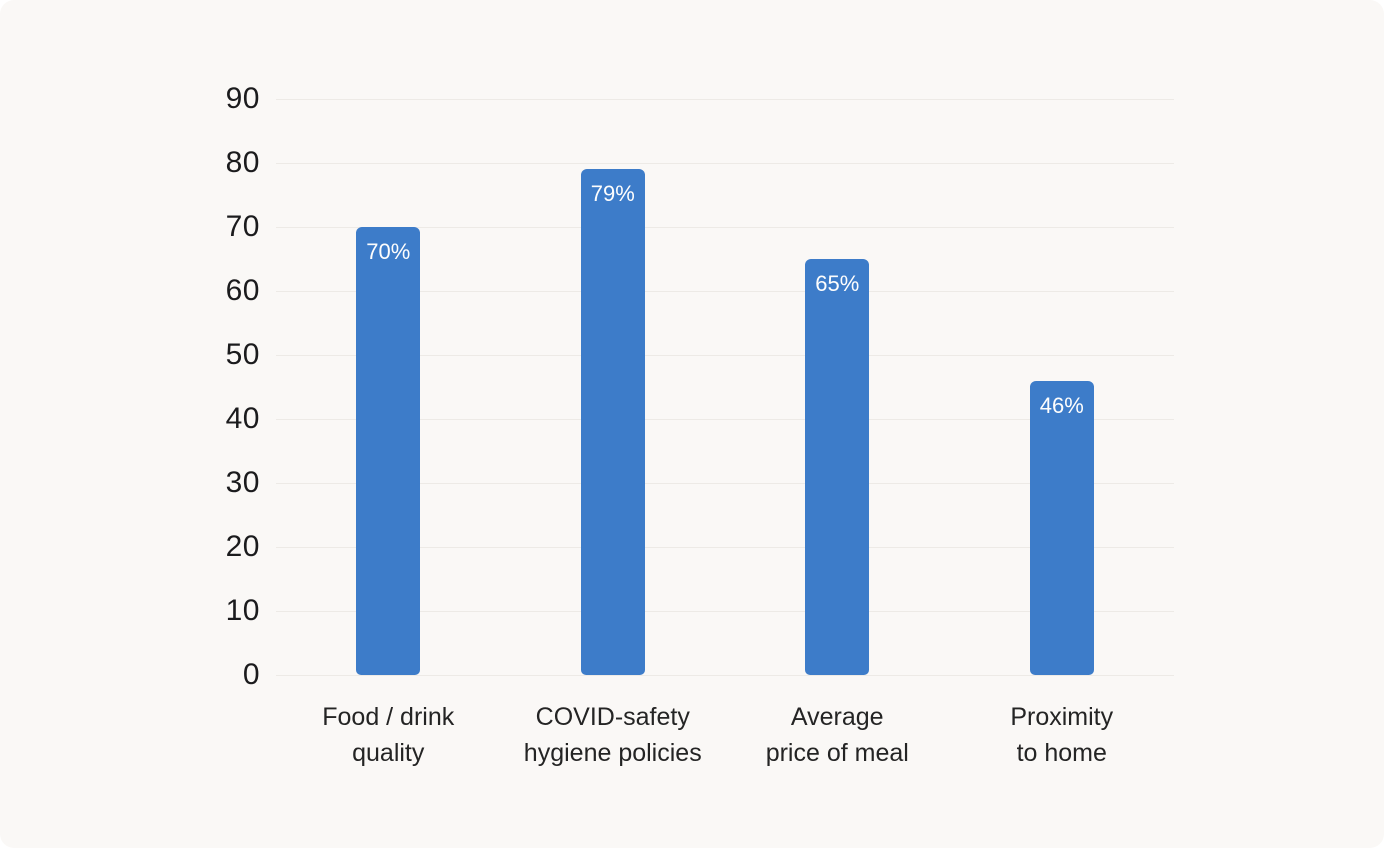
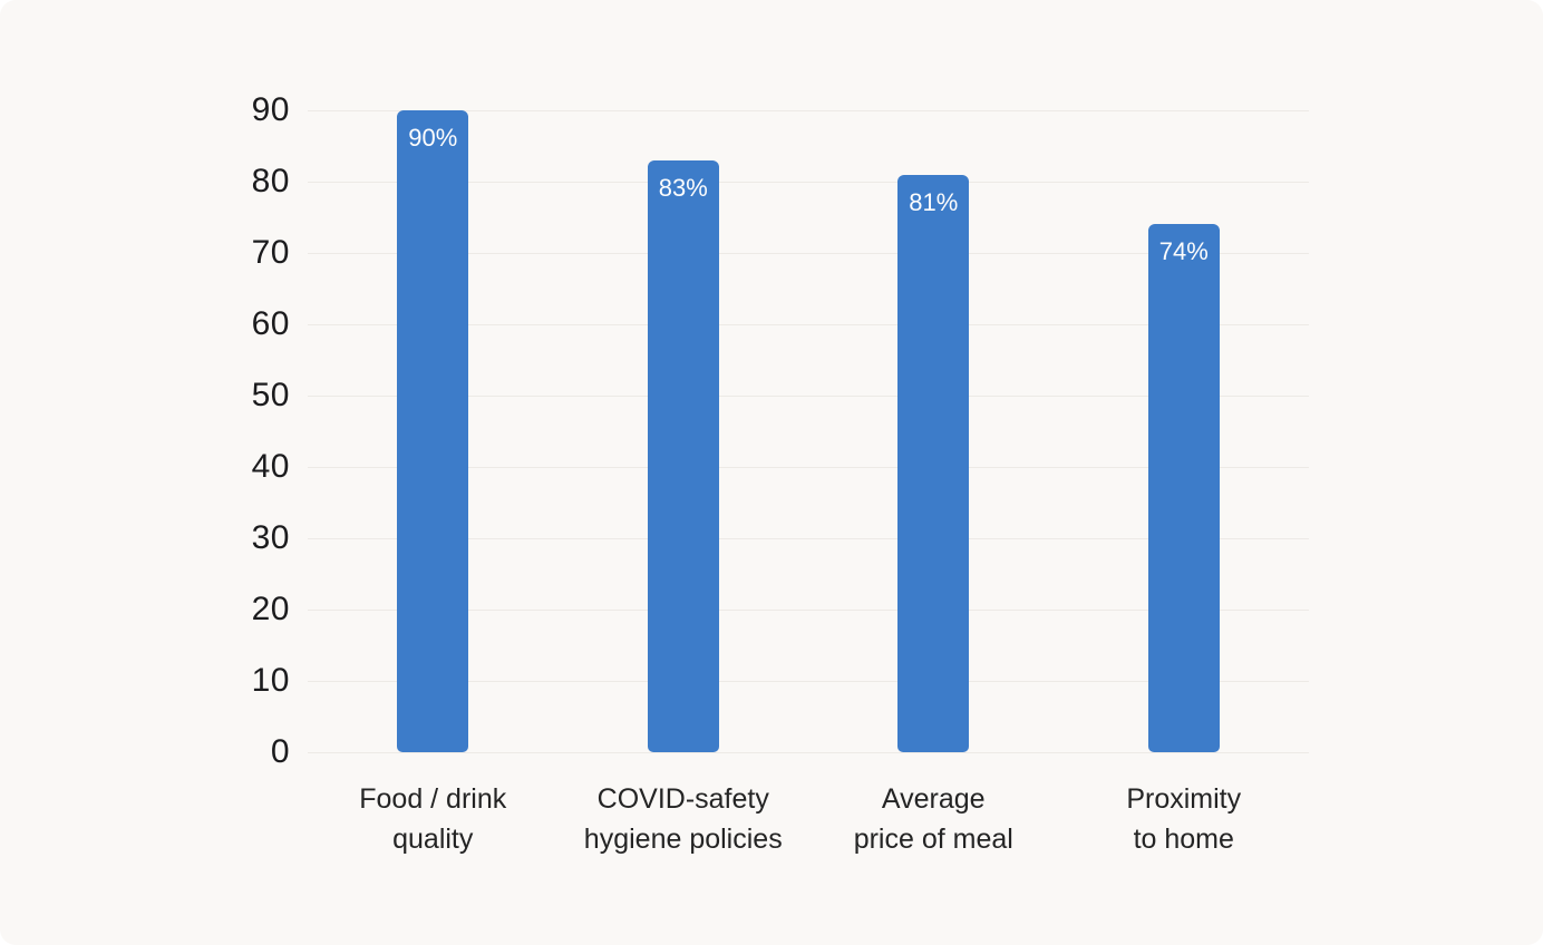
Food / drink quality: 70% -> 90%
COVID-safety hygiene policies: 79% -> 83%
Average price of meal: 65% -> 81%
Proximity to home: 46% -> 74%
